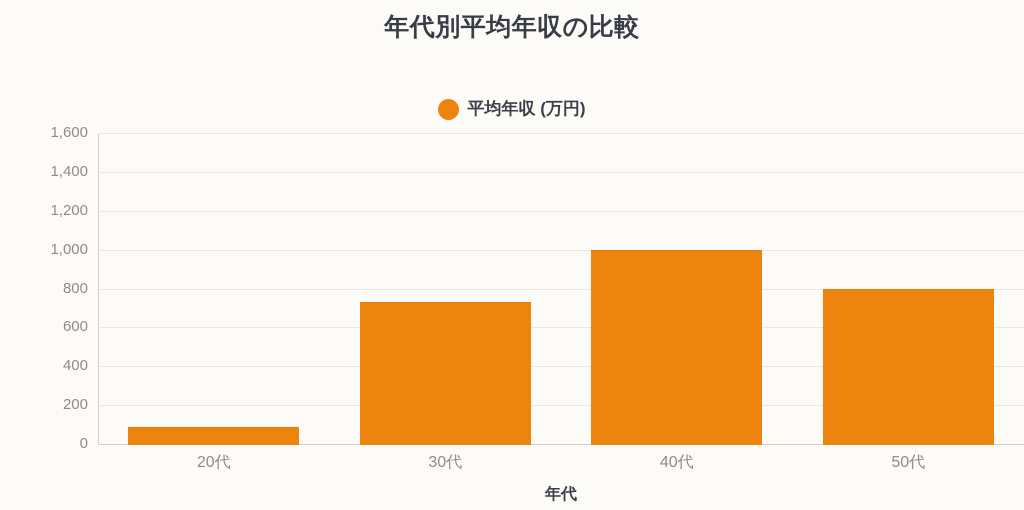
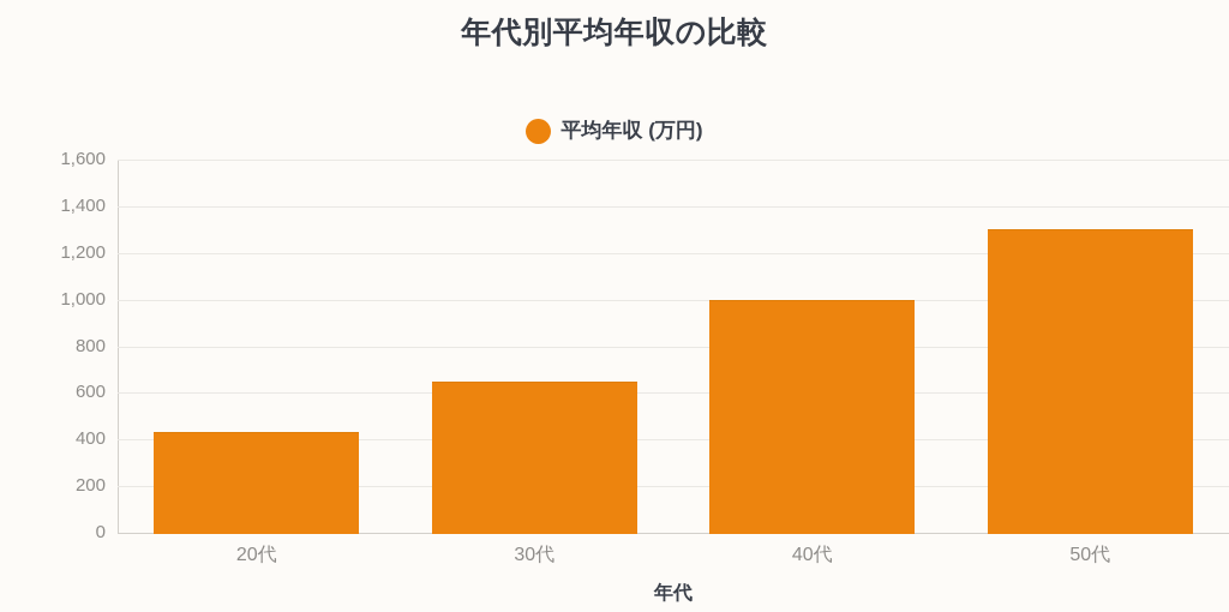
20代: 90 -> 430
30代: 730 -> 650
50代: 800 -> 1300
